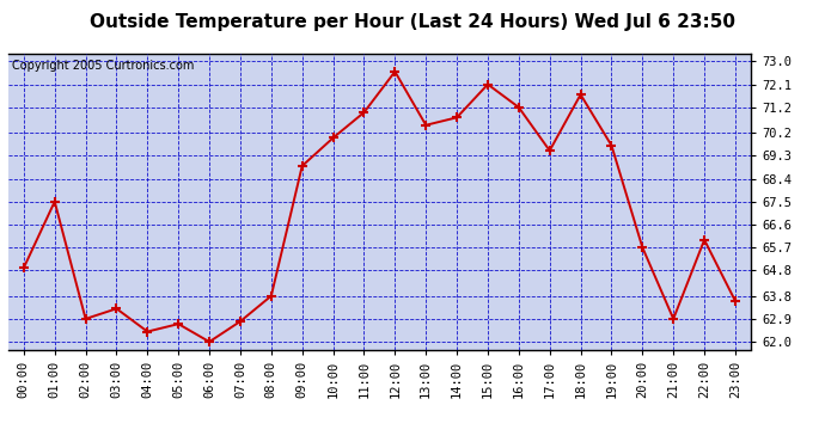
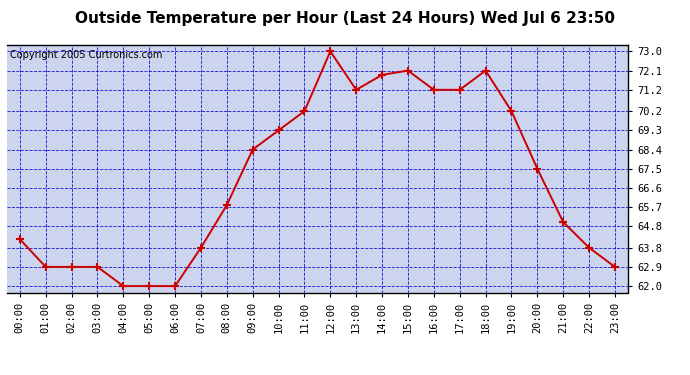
00:00: 64.9 -> 64.2
01:00: 67.5 -> 62.9
03:00: 63.3 -> 62.9
04:00: 62.4 -> 62.0
05:00: 62.7 -> 62.0
07:00: 62.8 -> 63.8
08:00: 63.8 -> 65.8
09:00: 68.9 -> 68.4
10:00: 70.0 -> 69.3
11:00: 71.0 -> 70.2
12:00: 72.6 -> 73.0
13:00: 70.5 -> 71.2
14:00: 70.8 -> 71.9
17:00: 69.5 -> 71.2
18:00: 71.7 -> 72.1
19:00: 69.7 -> 70.2
20:00: 65.7 -> 67.5
21:00: 62.9 -> 65.0
22:00: 66.0 -> 63.8
23:00: 63.6 -> 62.9
